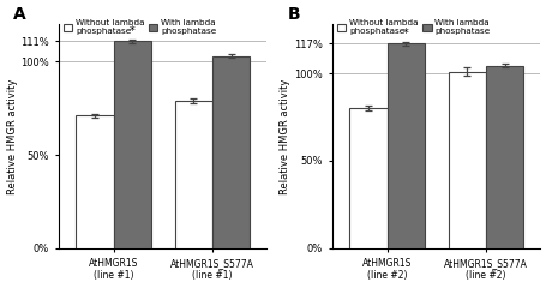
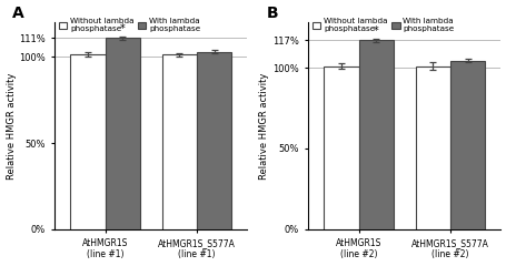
Without lambda phosphatase/AtHMGR1S (line #1): 71% -> 102%
Without lambda phosphatase/AtHMGR1S_S577A (line #1): 79% -> 102%
Without lambda phosphatase/AtHMGR1S (line #2): 80% -> 101%
